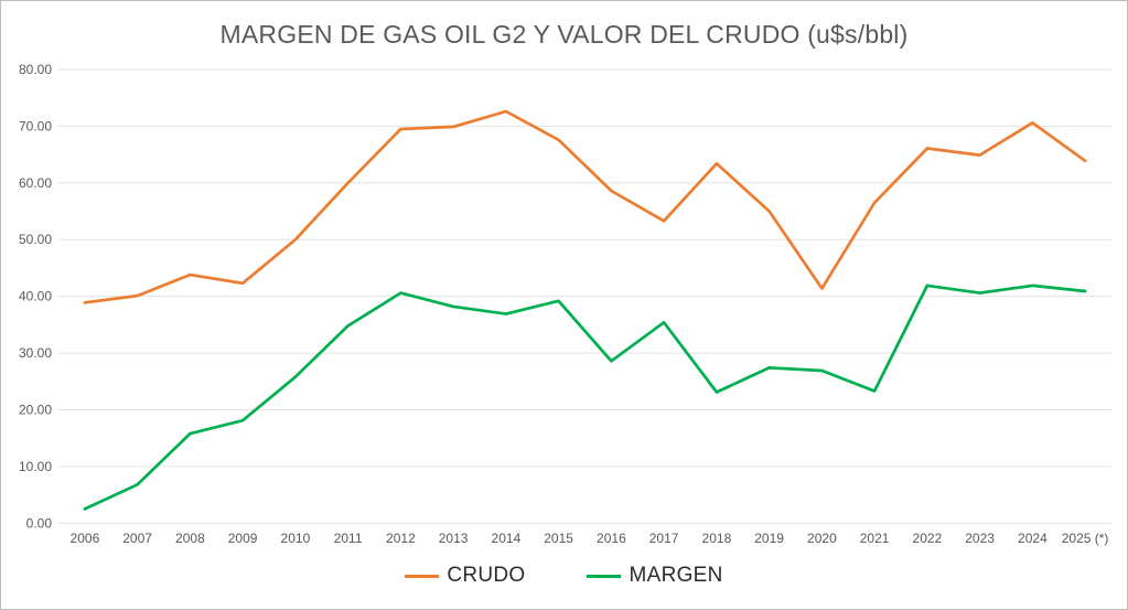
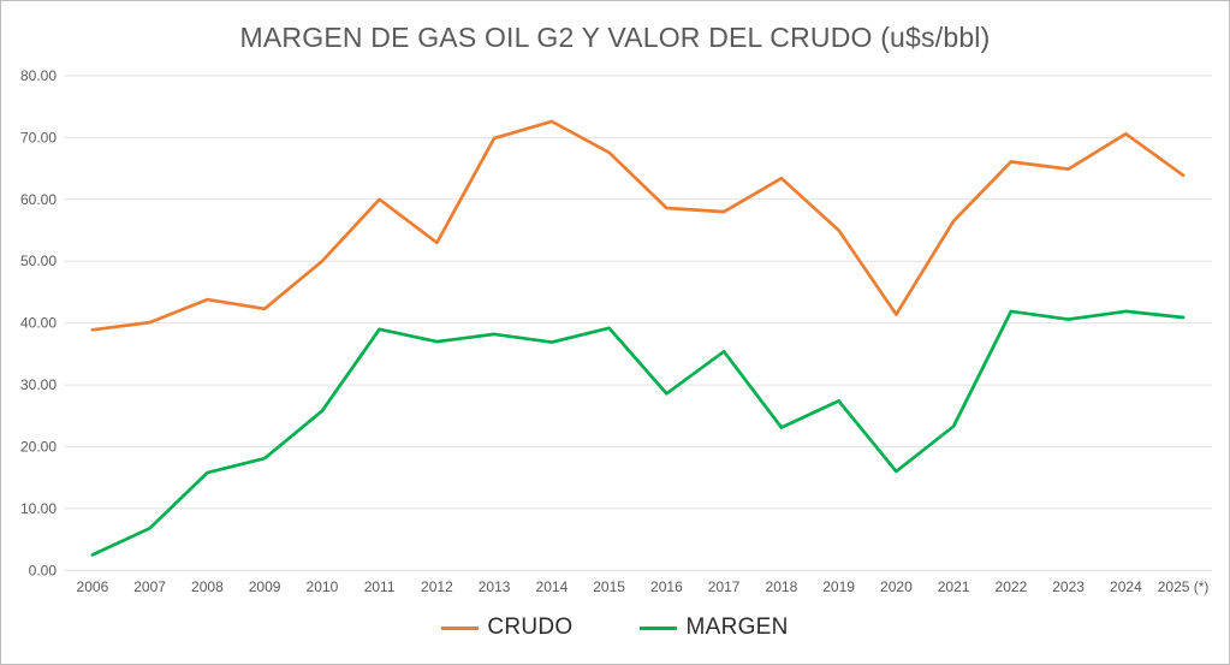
MARGEN/2011: 35 -> 39
CRUDO/2012: 70 -> 53
MARGEN/2012: 41 -> 37
CRUDO/2017: 53 -> 58
MARGEN/2020: 27 -> 16
